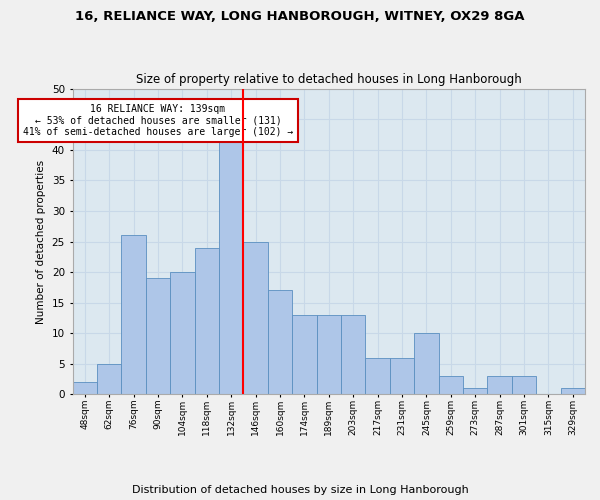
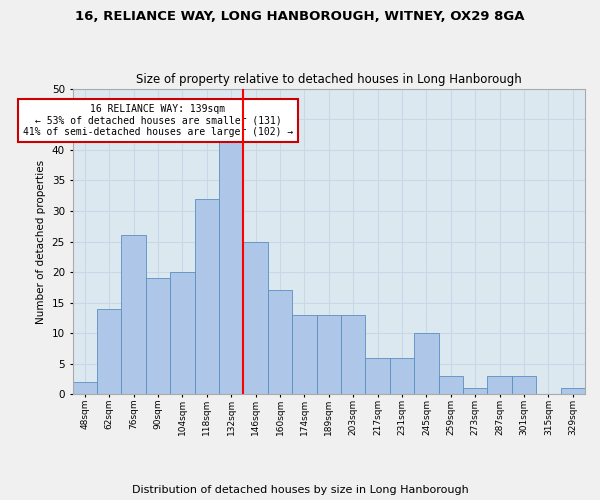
62sqm: 5 -> 14
118sqm: 24 -> 32
